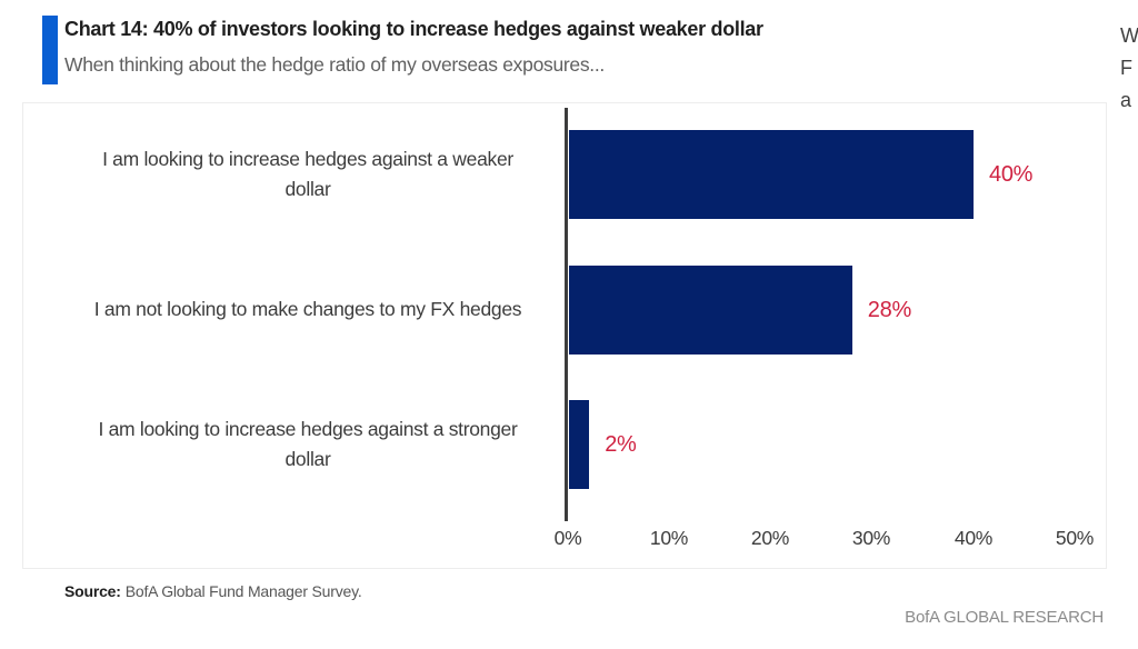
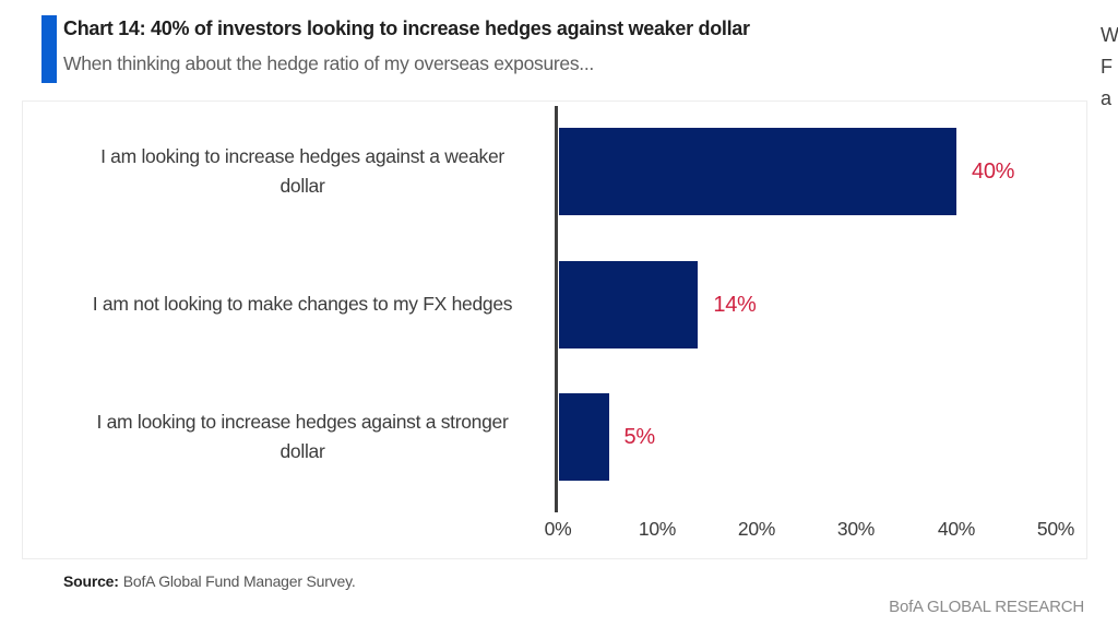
I am not looking to make changes to my FX hedges: 28% -> 14%
I am looking to increase hedges against a stronger dollar: 2% -> 5%
